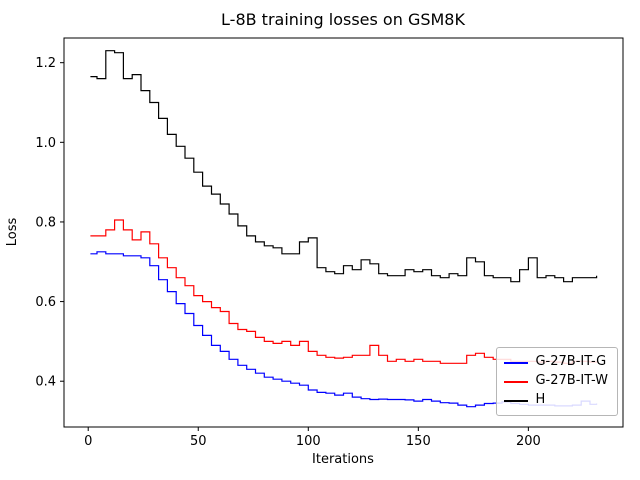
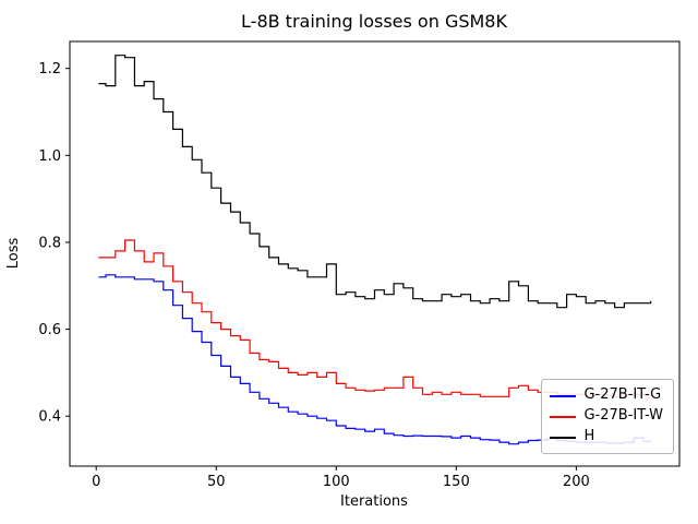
H/100: 0.76 -> 0.68
H/200: 0.71 -> 0.68
